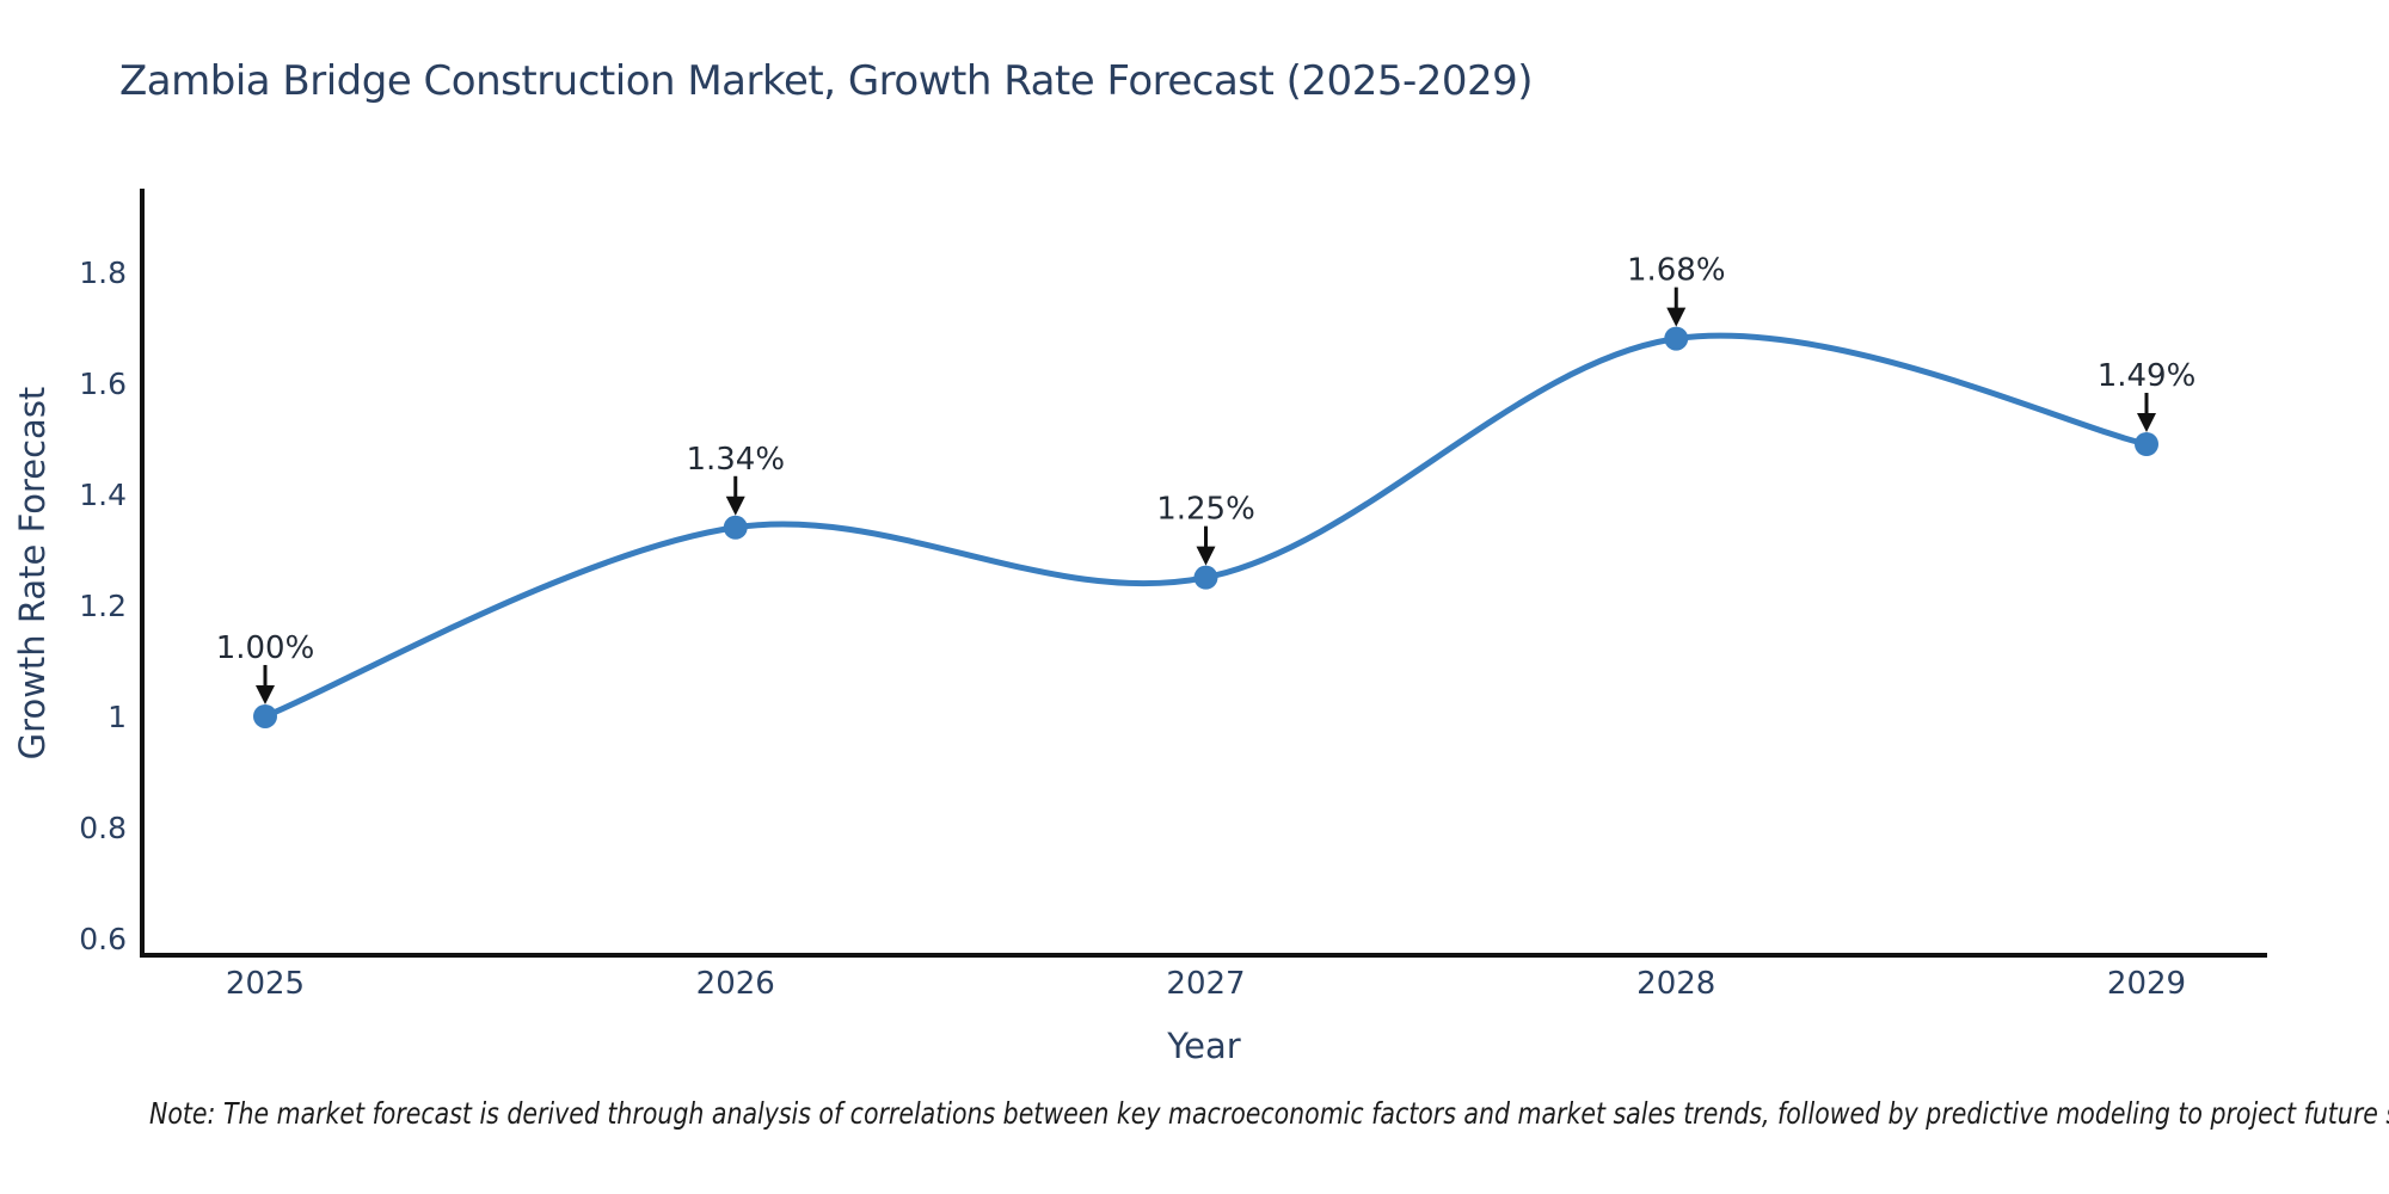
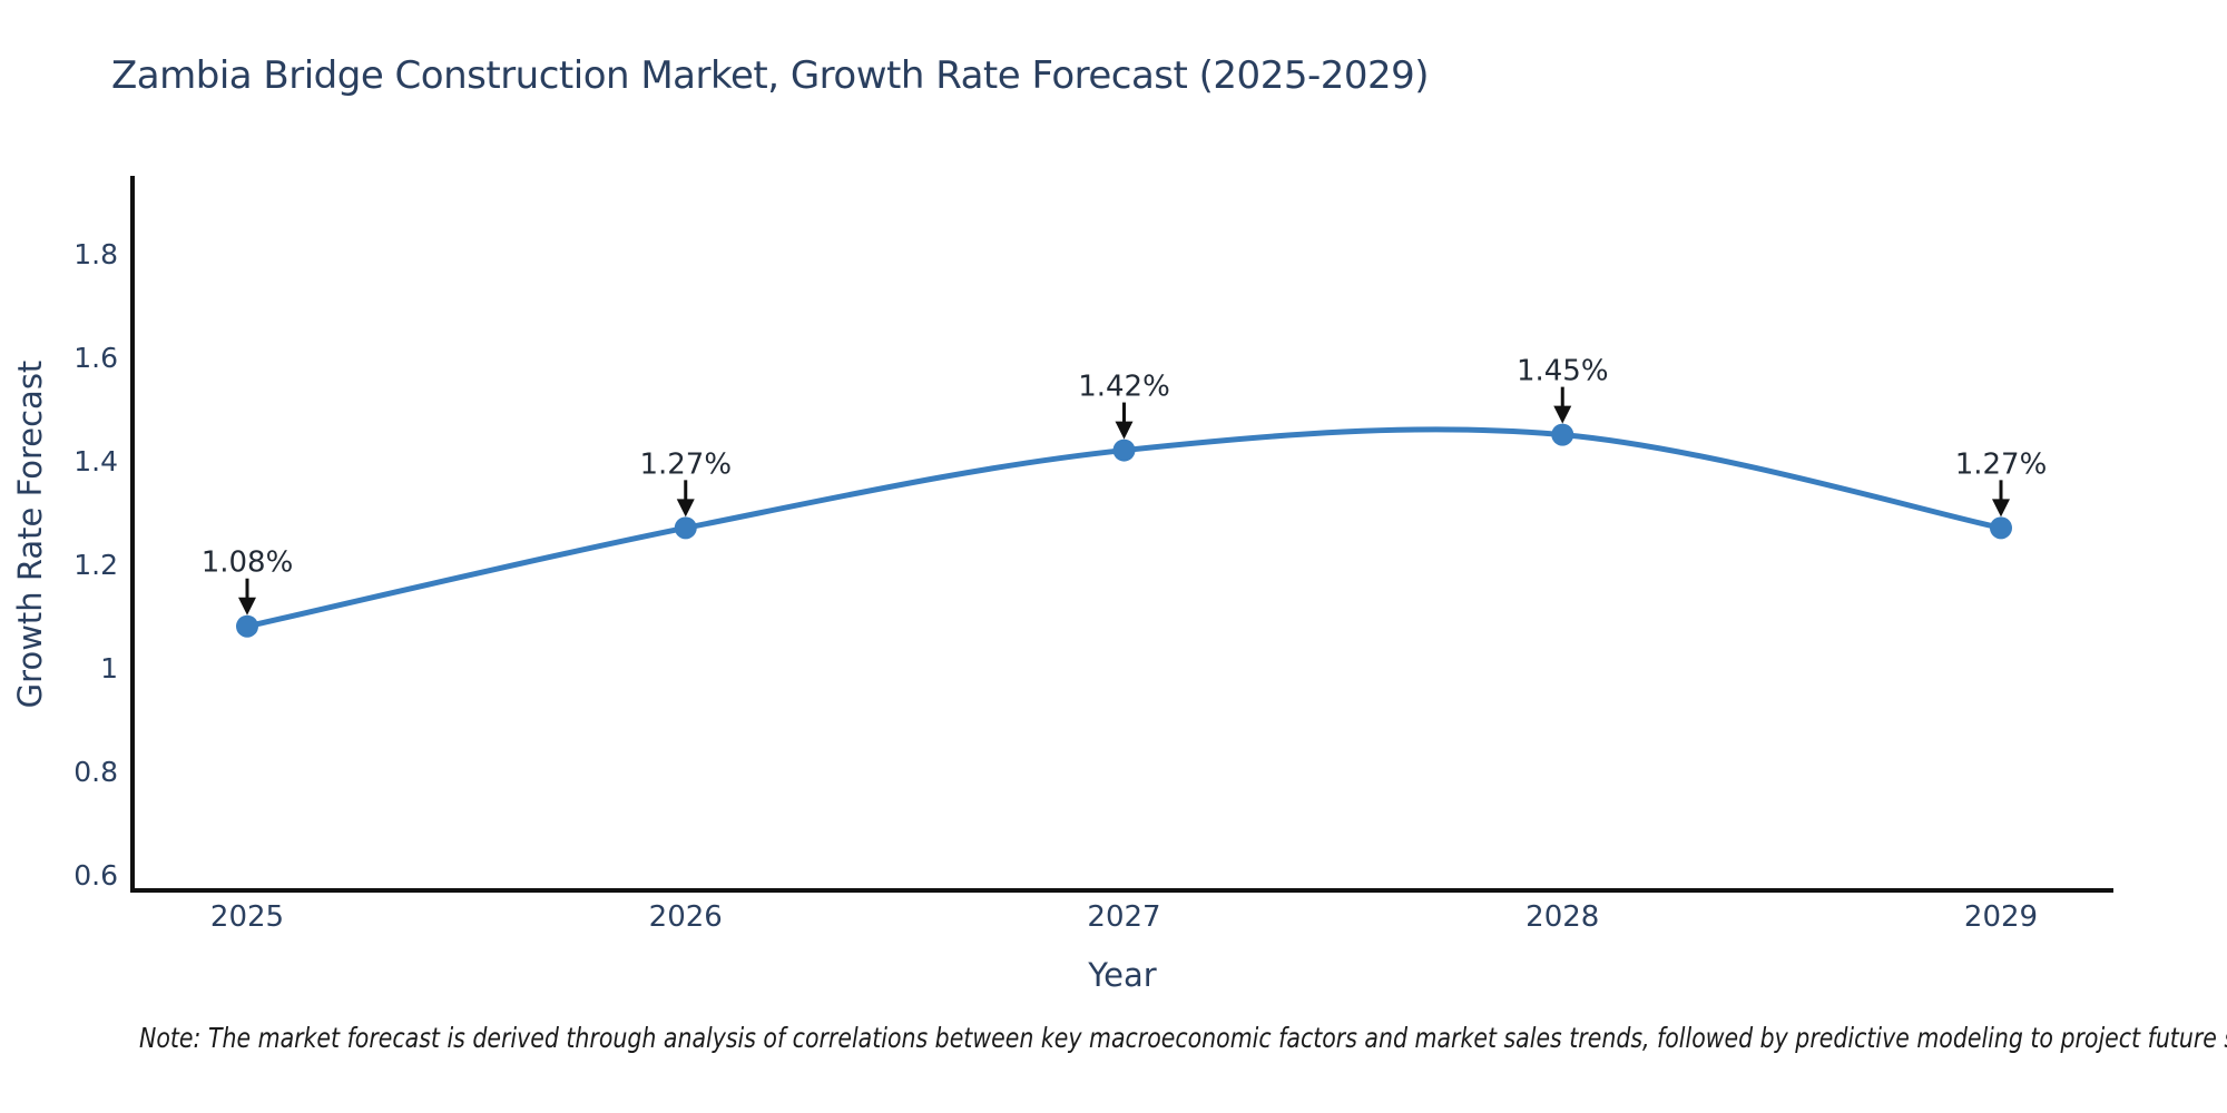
2025: 1.00% -> 1.08%
2026: 1.34% -> 1.27%
2027: 1.25% -> 1.42%
2028: 1.68% -> 1.45%
2029: 1.49% -> 1.27%
